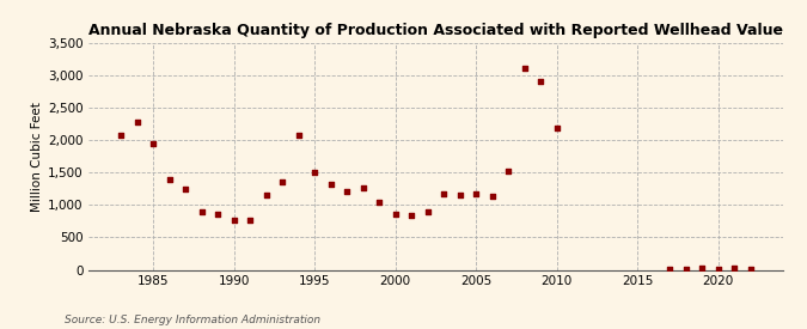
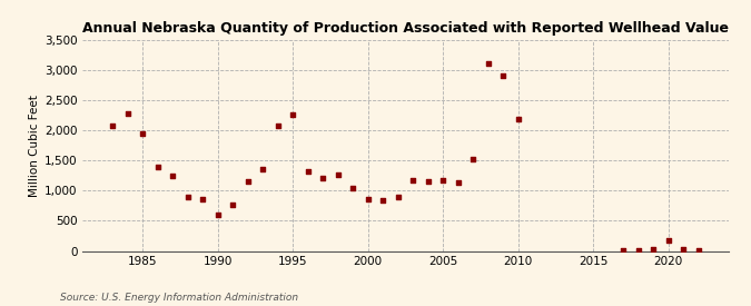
1990: 760 -> 600
1995: 1,510 -> 2,260
2020: 10 -> 180
